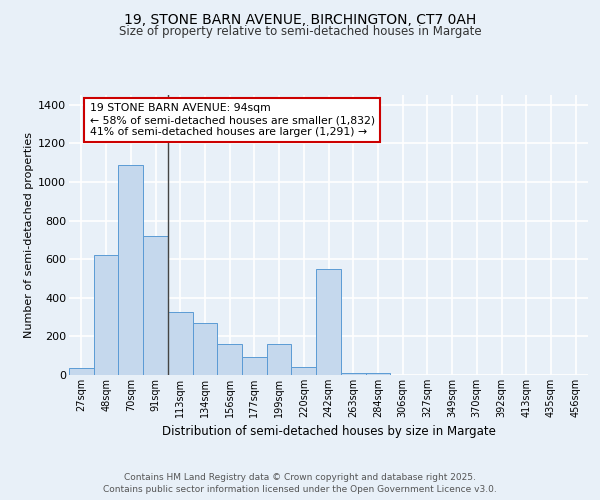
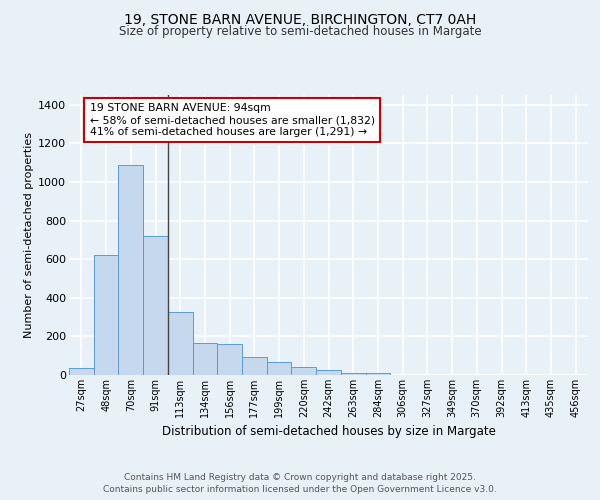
134sqm: 270 -> 160
199sqm: 160 -> 60
242sqm: 550 -> 20
